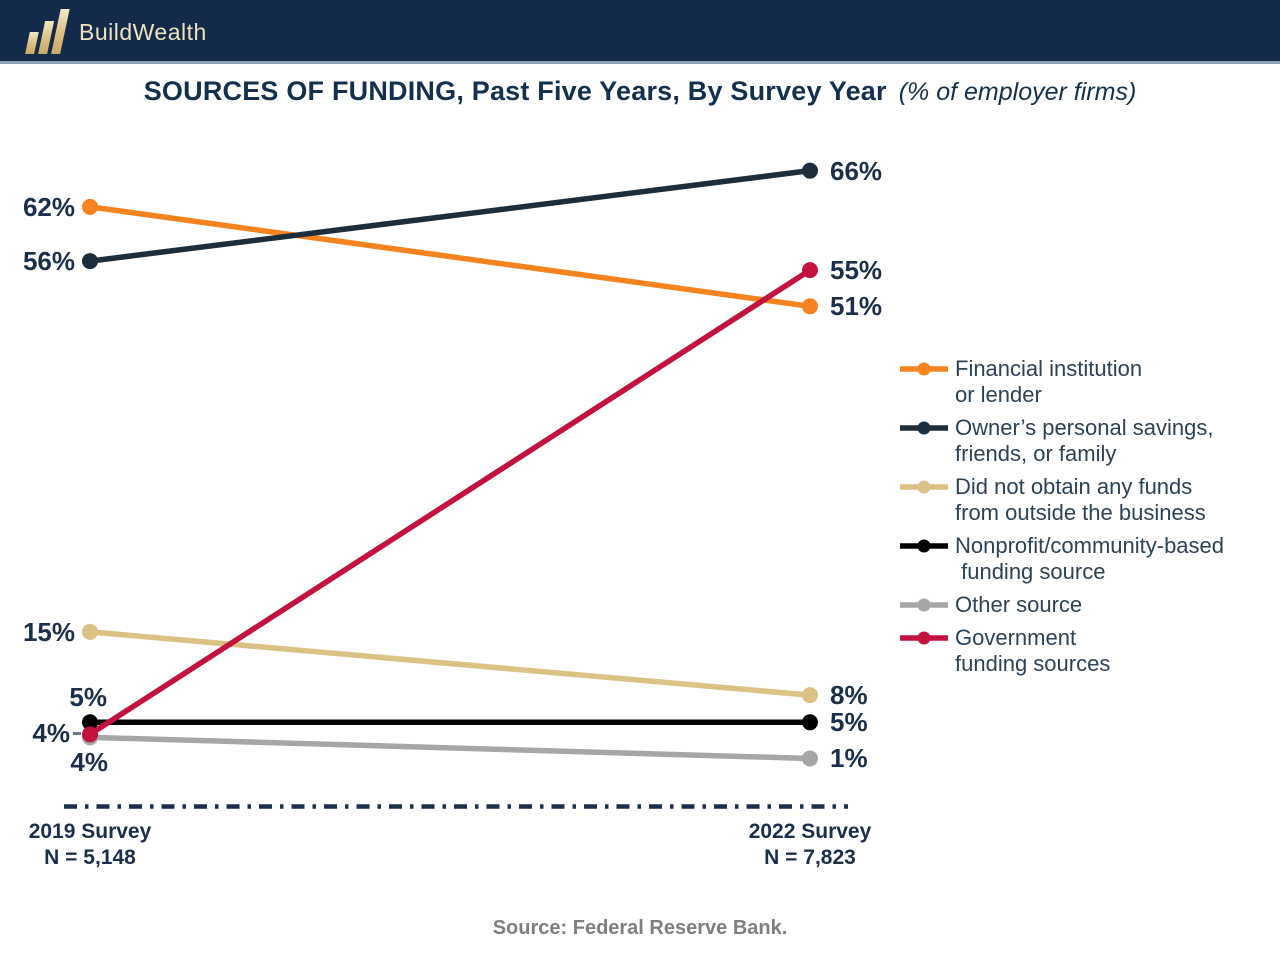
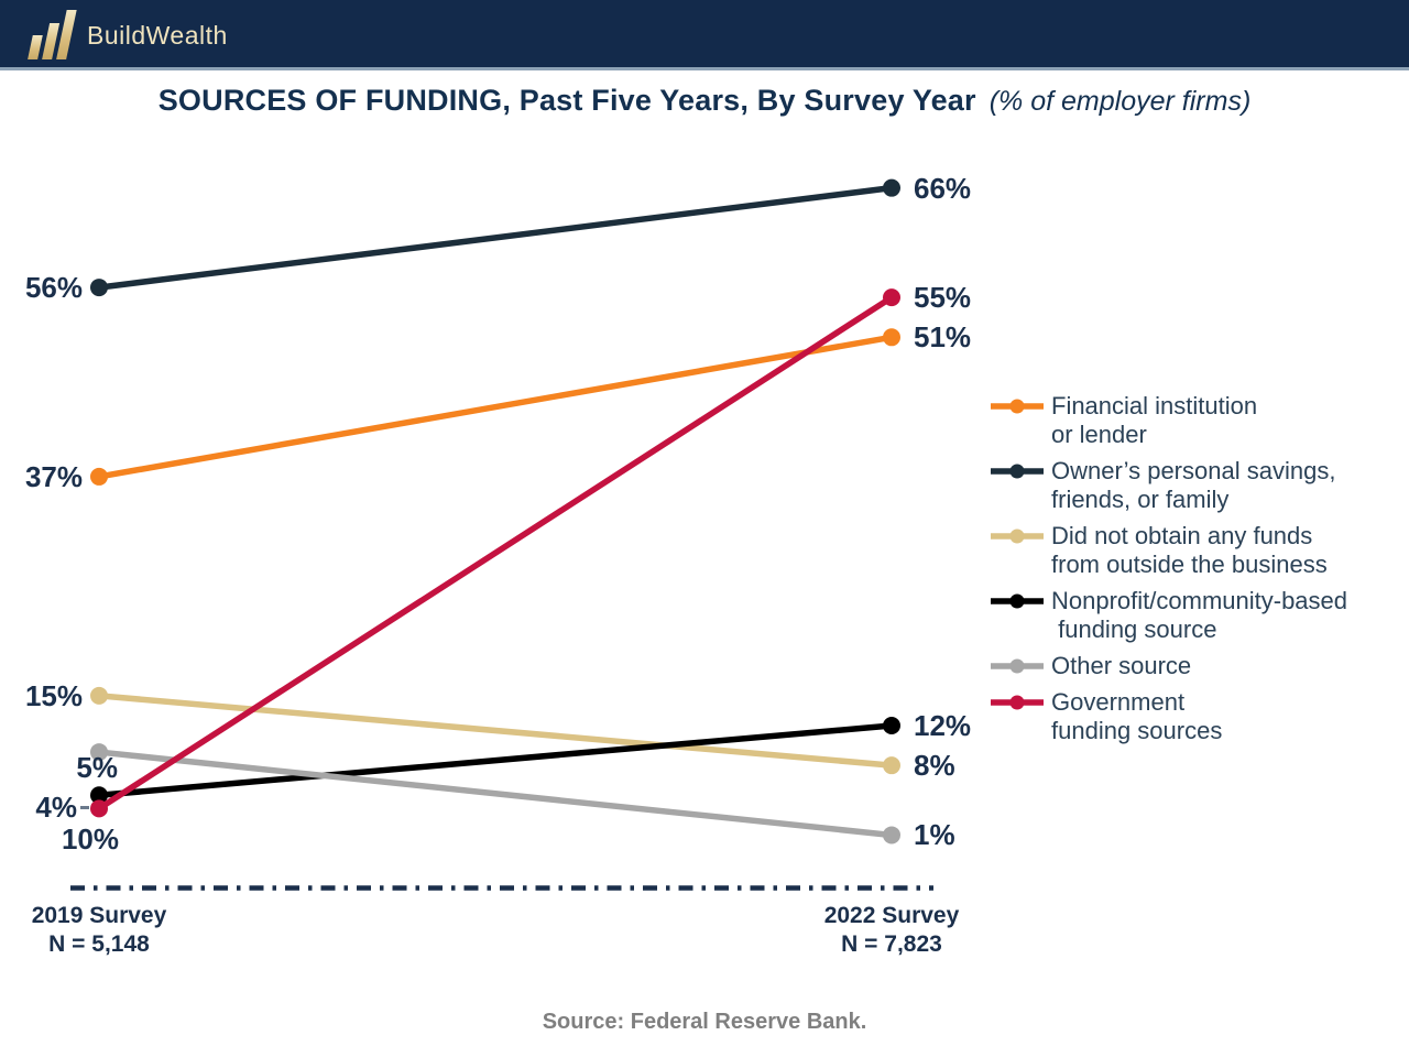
Financial institution or lender/2019 Survey: 62% -> 37%
Other source/2019 Survey: 4% -> 10%
Nonprofit/community-based funding source/2022 Survey: 5% -> 12%
